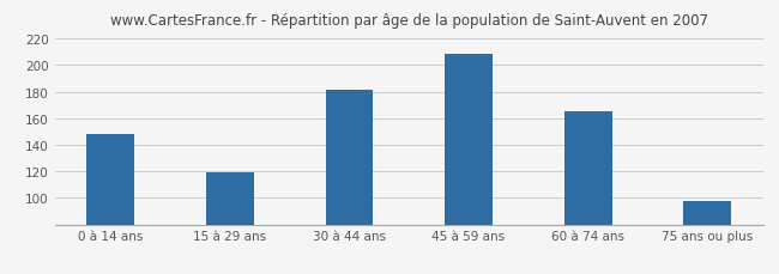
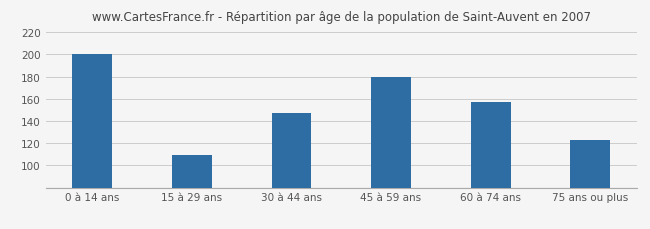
0 à 14 ans: 148 -> 200
15 à 29 ans: 119 -> 109
30 à 44 ans: 181 -> 147
45 à 59 ans: 208 -> 180
60 à 74 ans: 165 -> 157
75 ans ou plus: 98 -> 123
